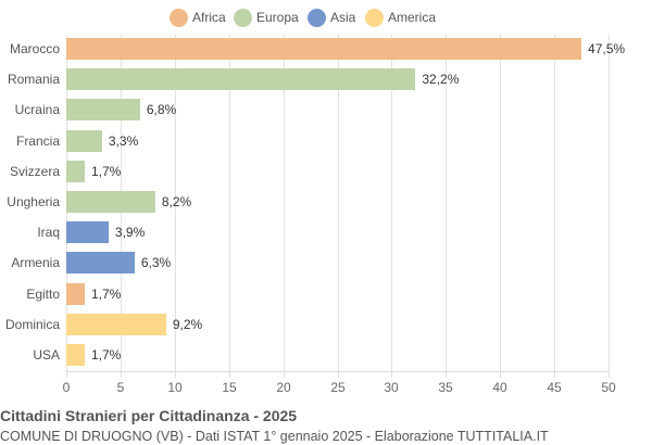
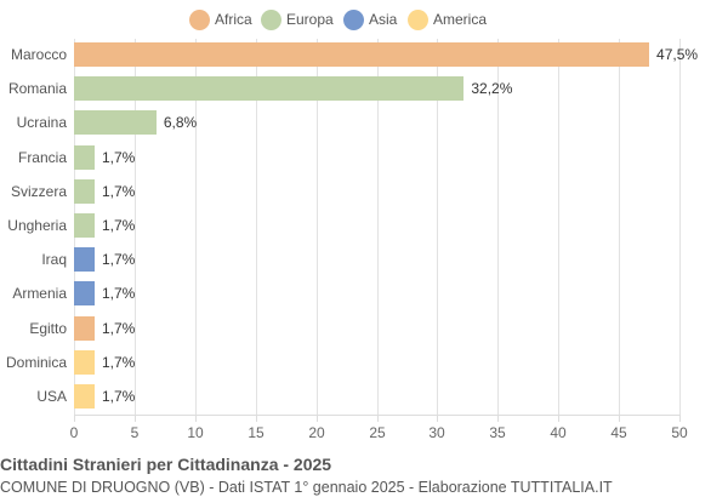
Francia: 3,3% -> 1,7%
Ungheria: 8,2% -> 1,7%
Iraq: 3,9% -> 1,7%
Armenia: 6,3% -> 1,7%
Dominica: 9,2% -> 1,7%
